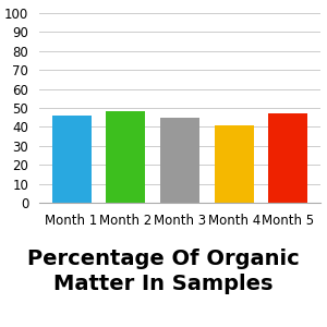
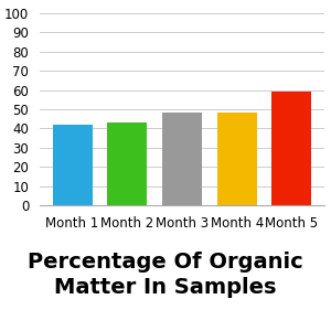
Month 1: 46 -> 42
Month 2: 48 -> 43
Month 3: 45 -> 48
Month 4: 41 -> 48
Month 5: 47 -> 59
